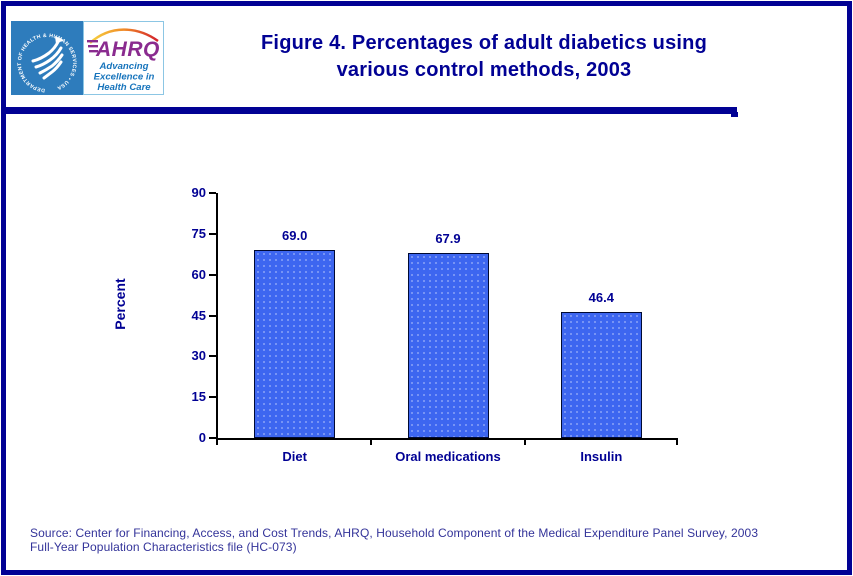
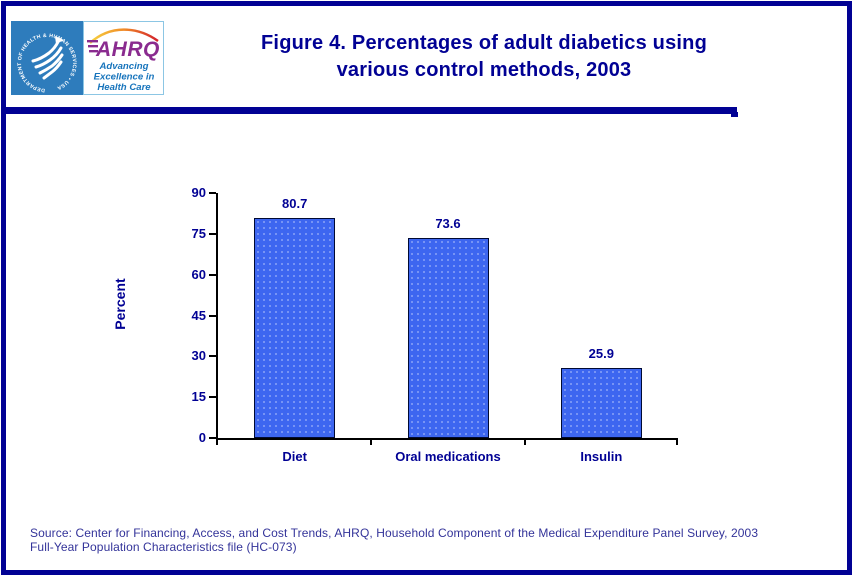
Diet: 69.0 -> 80.7
Oral medications: 67.9 -> 73.6
Insulin: 46.4 -> 25.9
